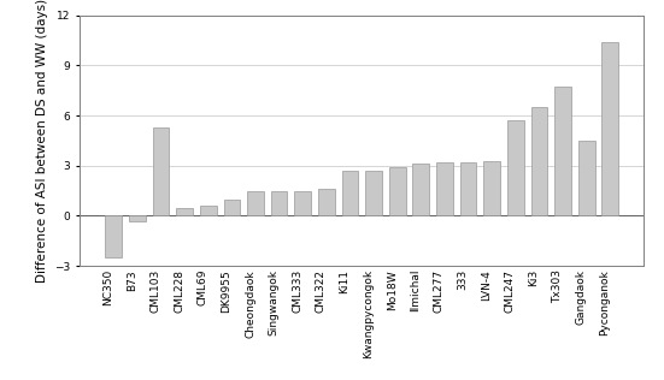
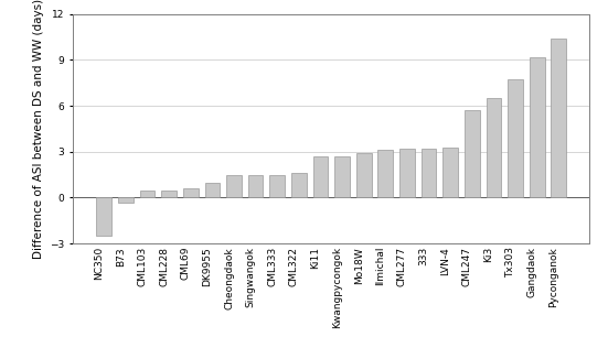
CML103: 5.3 -> 0.5
Gangdaok: 4.5 -> 9.2
